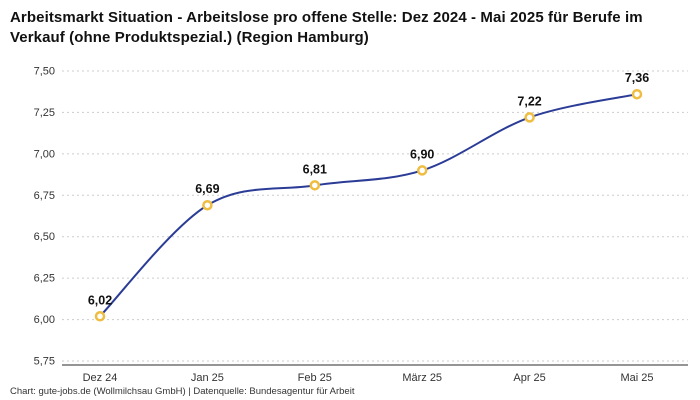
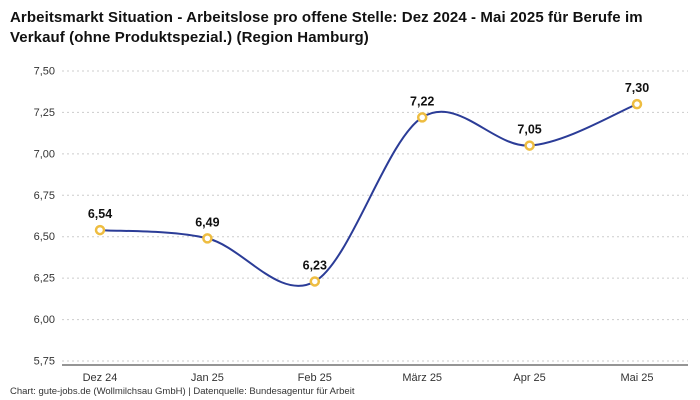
Dez 24: 6,02 -> 6,54
Jan 25: 6,69 -> 6,49
Feb 25: 6,81 -> 6,23
März 25: 6,90 -> 7,22
Apr 25: 7,22 -> 7,05
Mai 25: 7,36 -> 7,30
